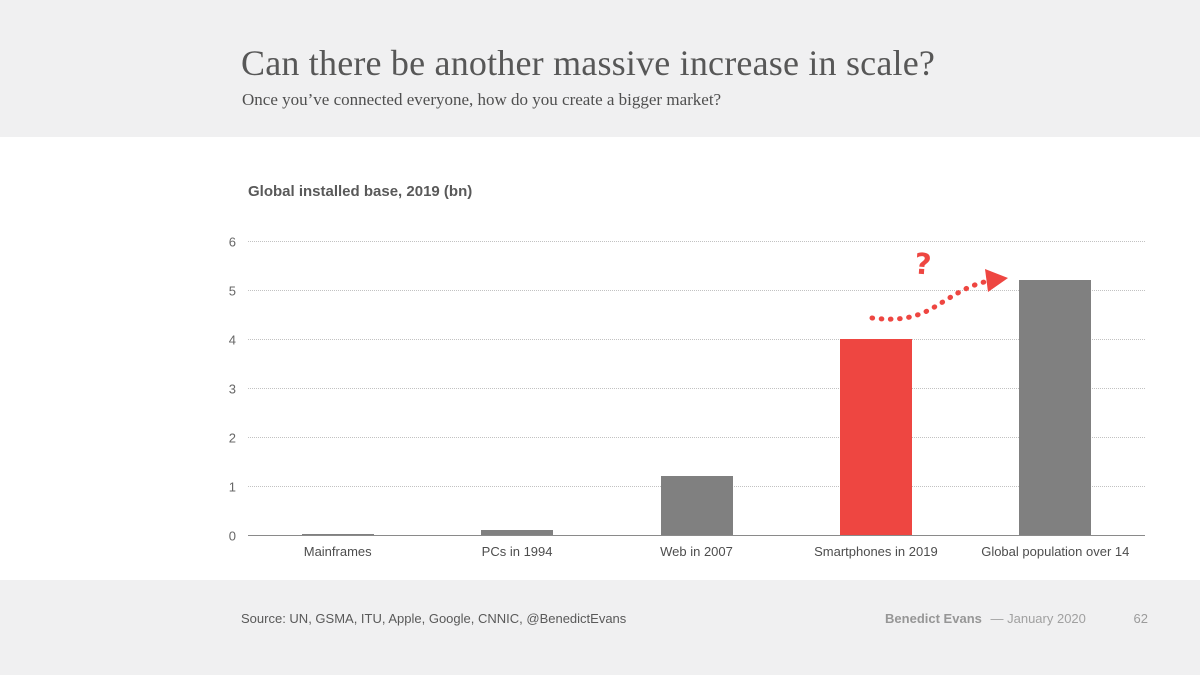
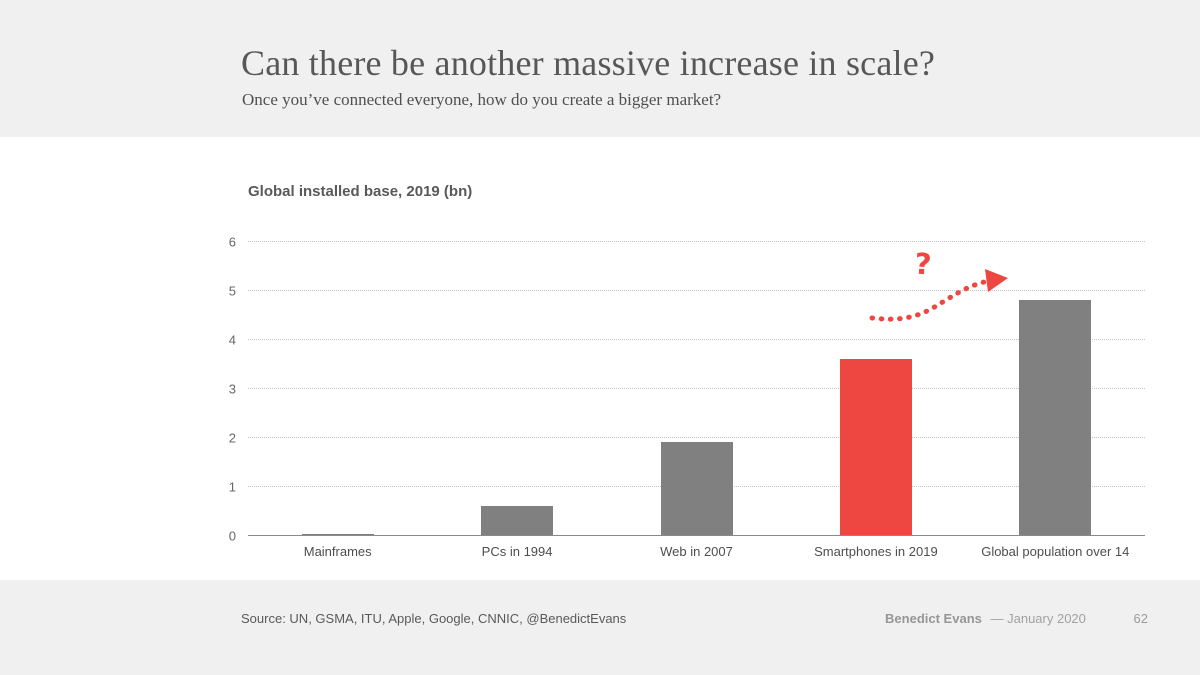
PCs in 1994: 0.1 -> 0.6
Web in 2007: 1.2 -> 1.9
Smartphones in 2019: 4.0 -> 3.6
Global population over 14: 5.2 -> 4.8
